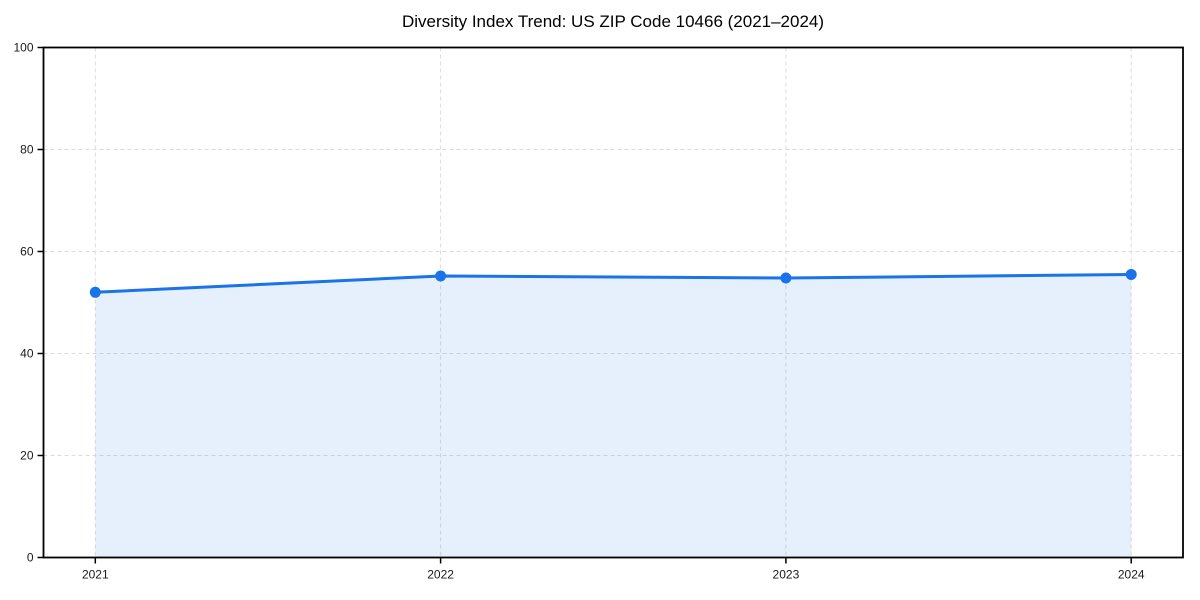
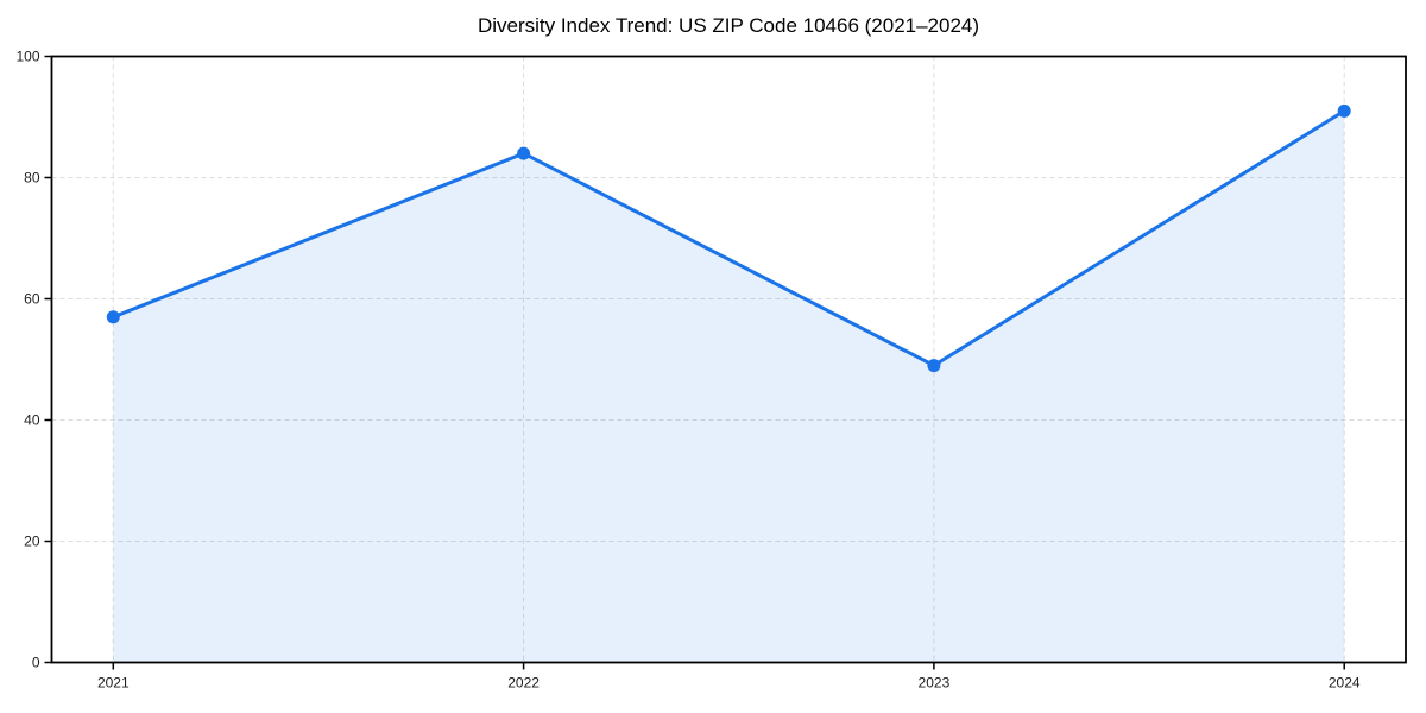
2021: 52 -> 57
2022: 55 -> 84
2023: 55 -> 49
2024: 56 -> 91
